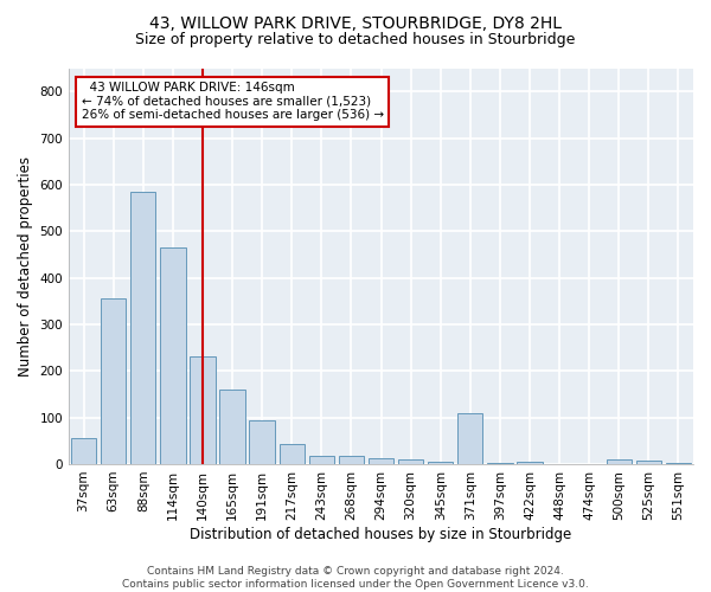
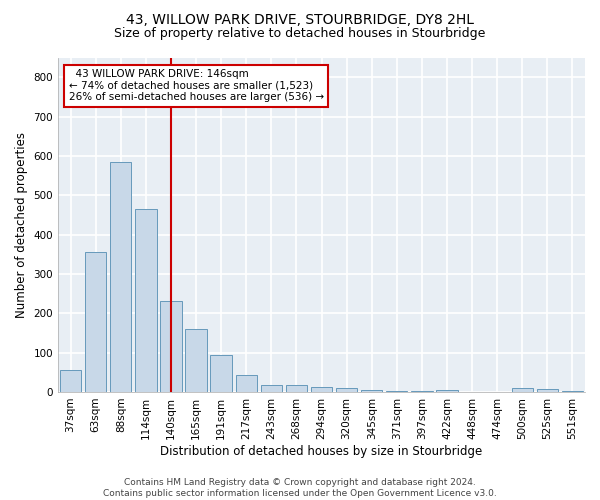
371sqm: 110 -> 3
